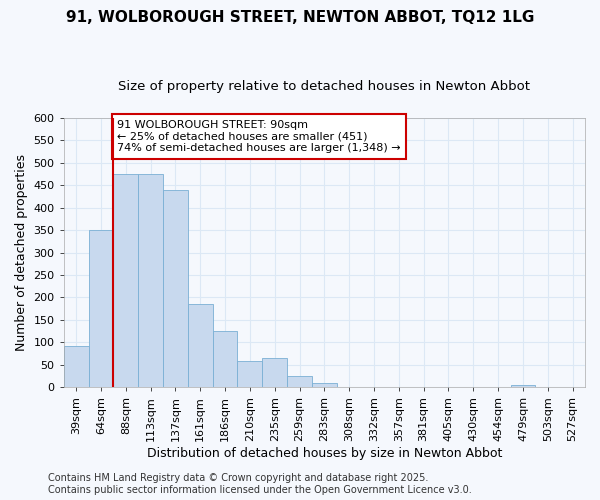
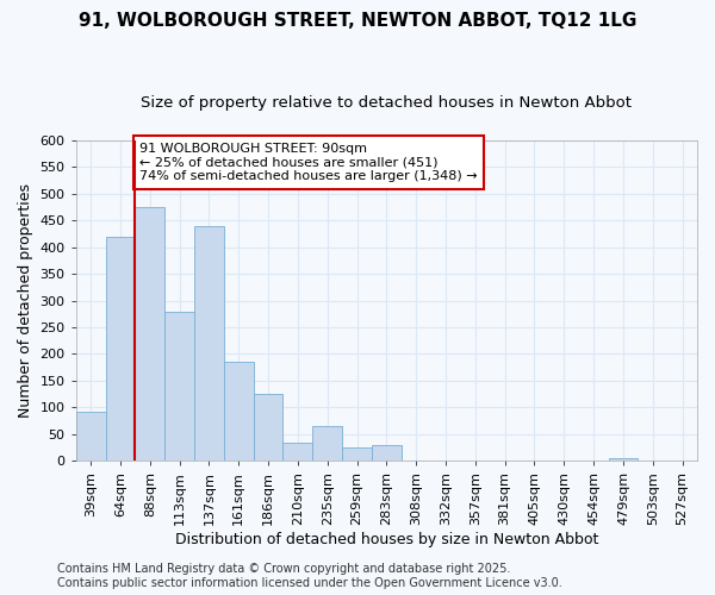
64sqm: 350 -> 420
113sqm: 475 -> 280
210sqm: 58 -> 35
283sqm: 10 -> 30
